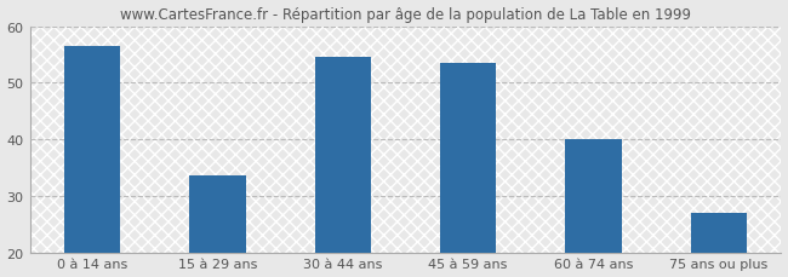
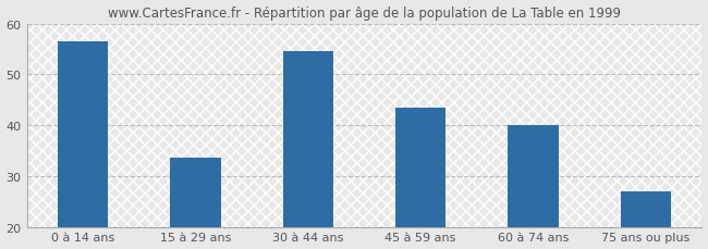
45 à 59 ans: 53.5 -> 43.5
